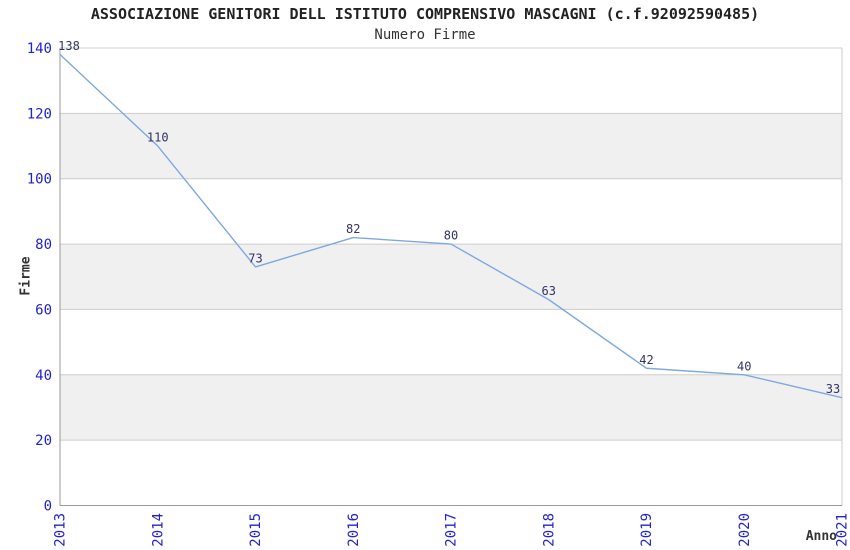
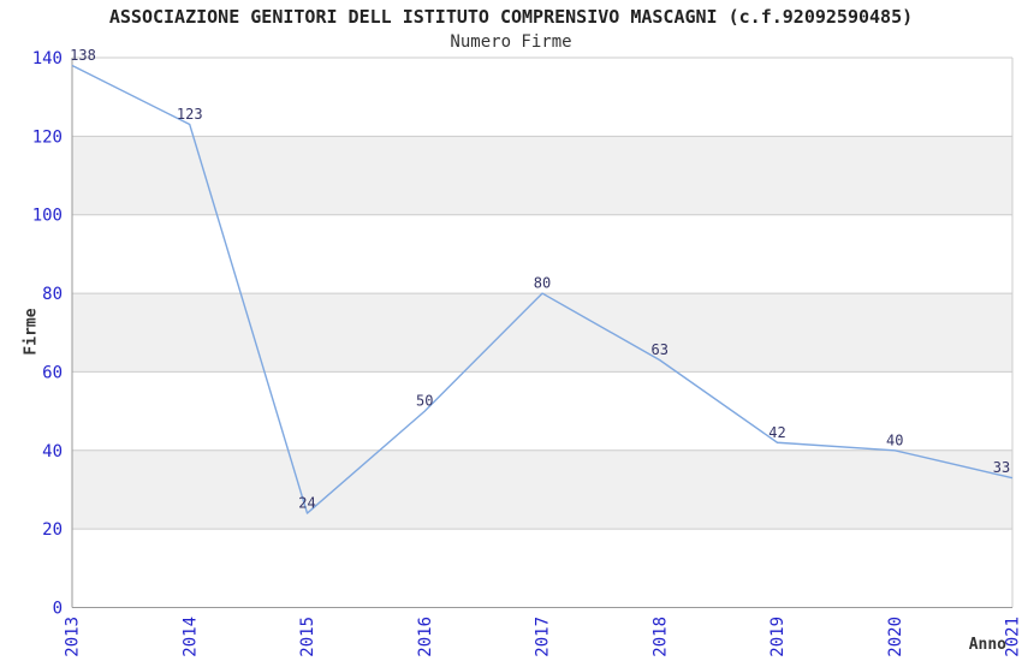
2014: 110 -> 123
2015: 73 -> 24
2016: 82 -> 50
